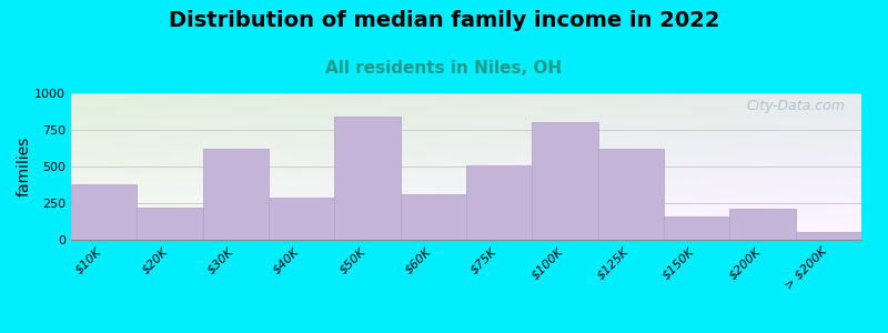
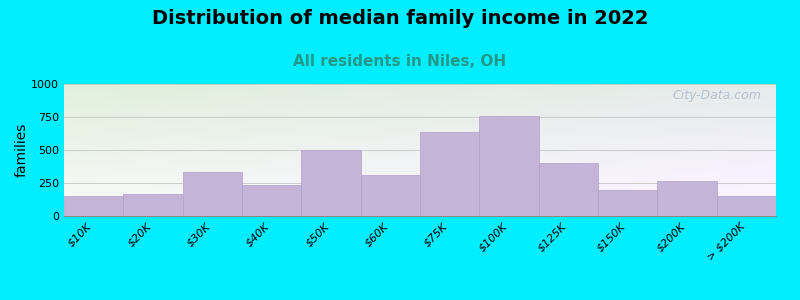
$10K: 380 -> 150
$20K: 220 -> 170
$30K: 620 -> 330
$40K: 290 -> 240
$50K: 840 -> 500
$75K: 510 -> 640
$100K: 800 -> 760
$125K: 620 -> 400
$150K: 160 -> 200
$200K: 210 -> 260
> $200K: 50 -> 150
